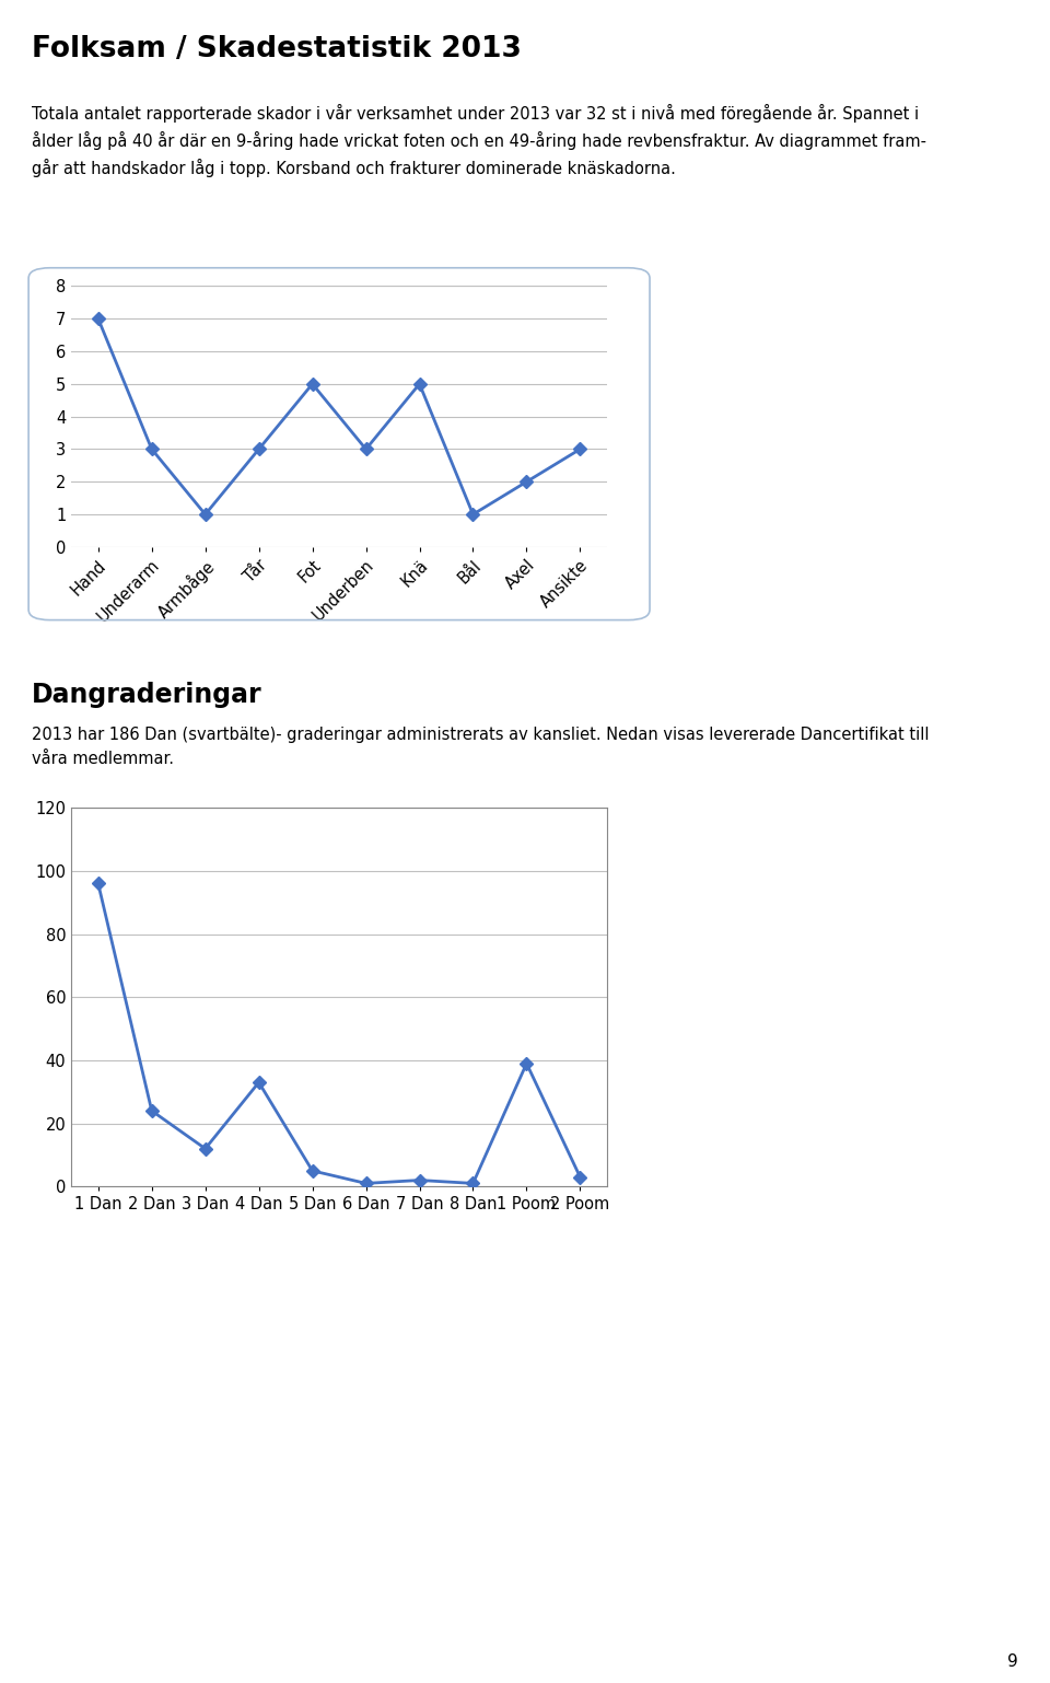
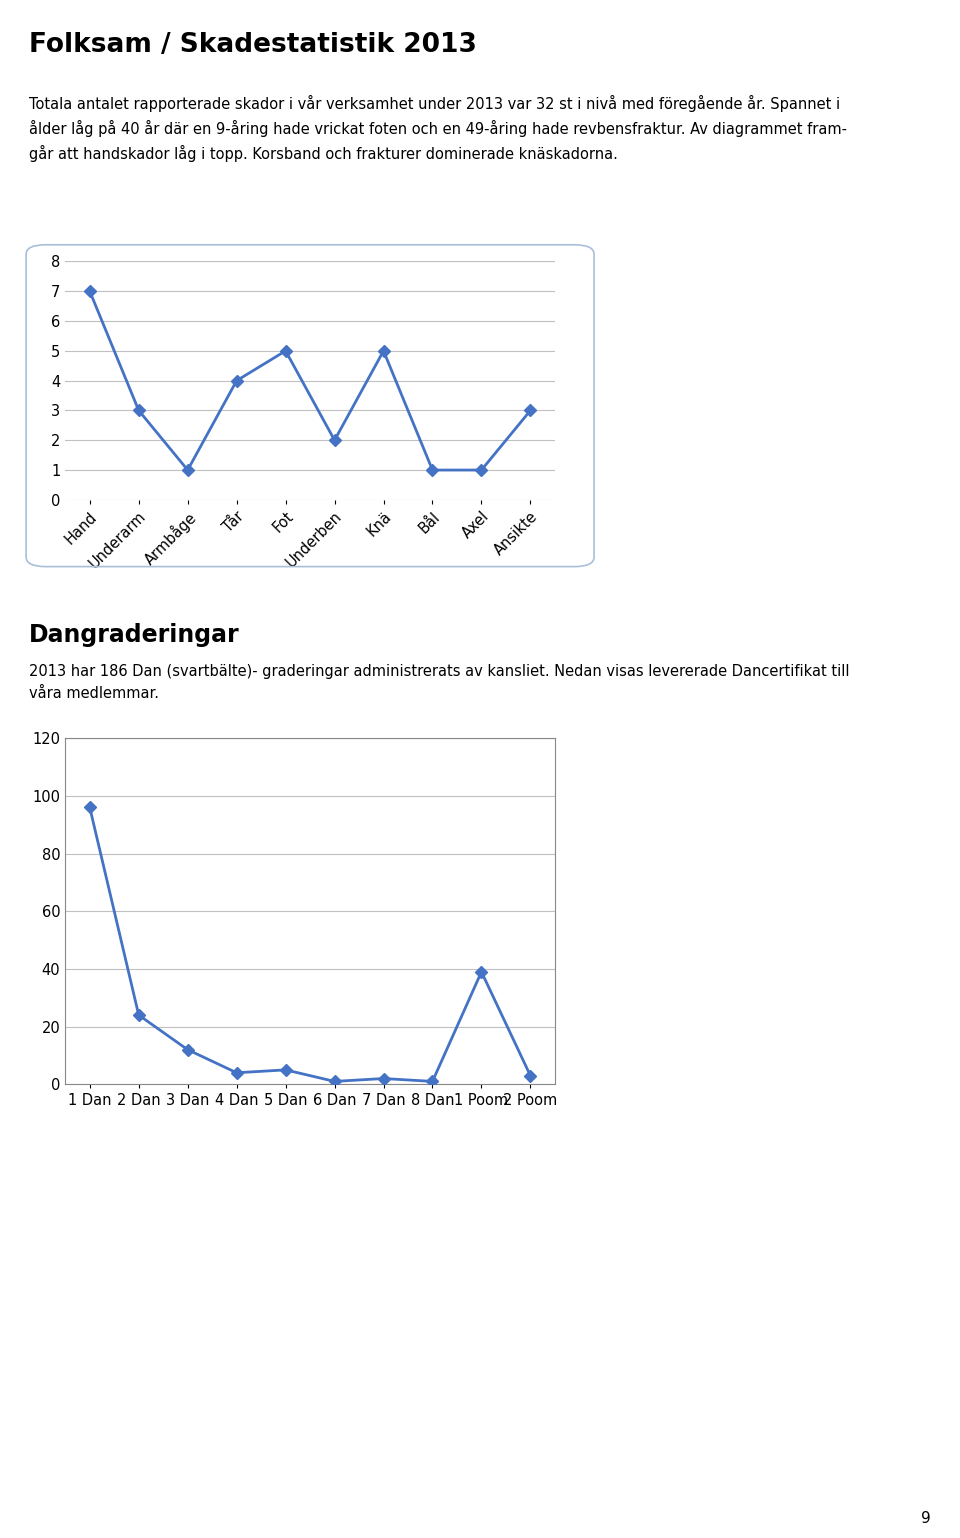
Tår: 3 -> 4
Underben: 3 -> 2
Axel: 2 -> 1
4 Dan: 33 -> 4
